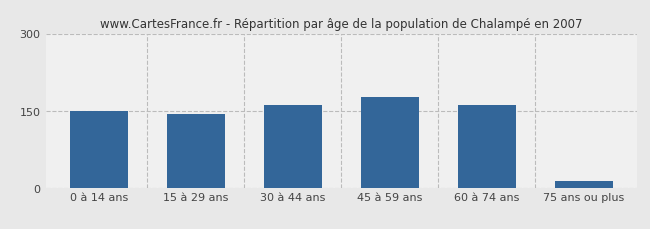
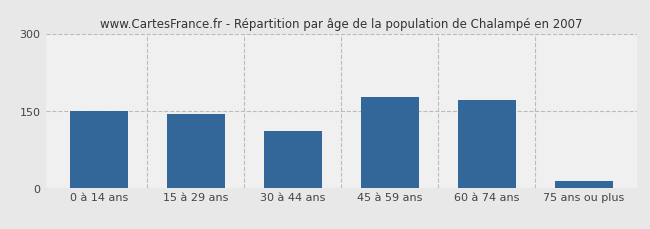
30 à 44 ans: 161 -> 110
60 à 74 ans: 160 -> 170
